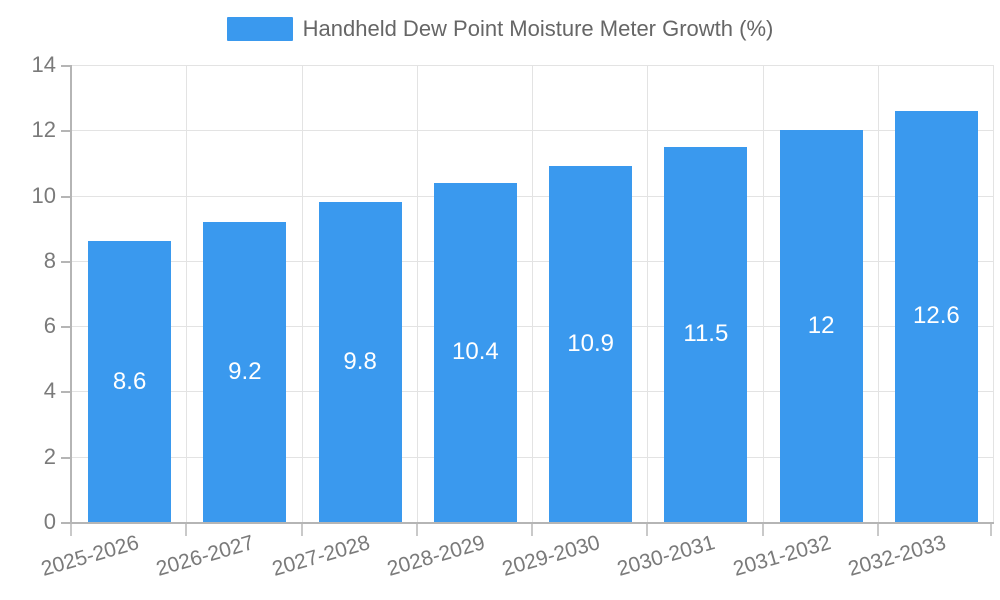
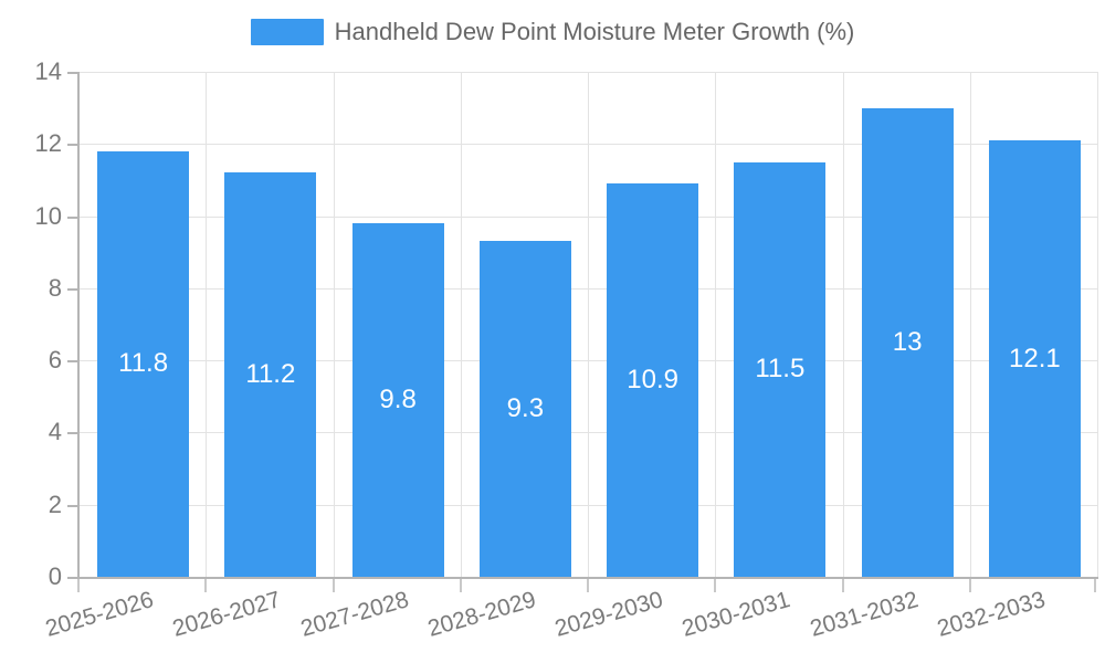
2025-2026: 8.6 -> 11.8
2026-2027: 9.2 -> 11.2
2028-2029: 10.4 -> 9.3
2031-2032: 12 -> 13
2032-2033: 12.6 -> 12.1
